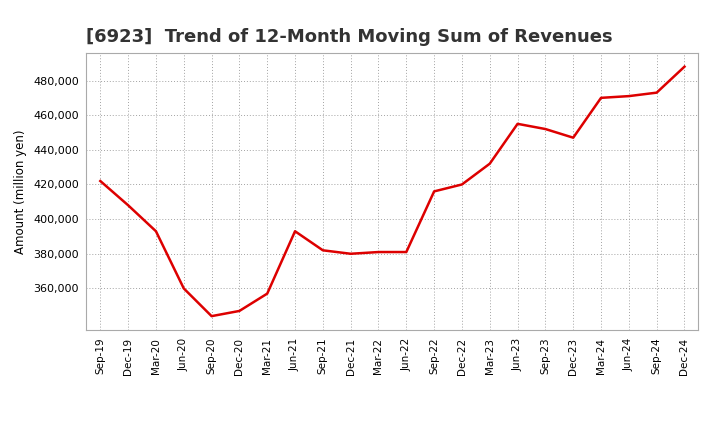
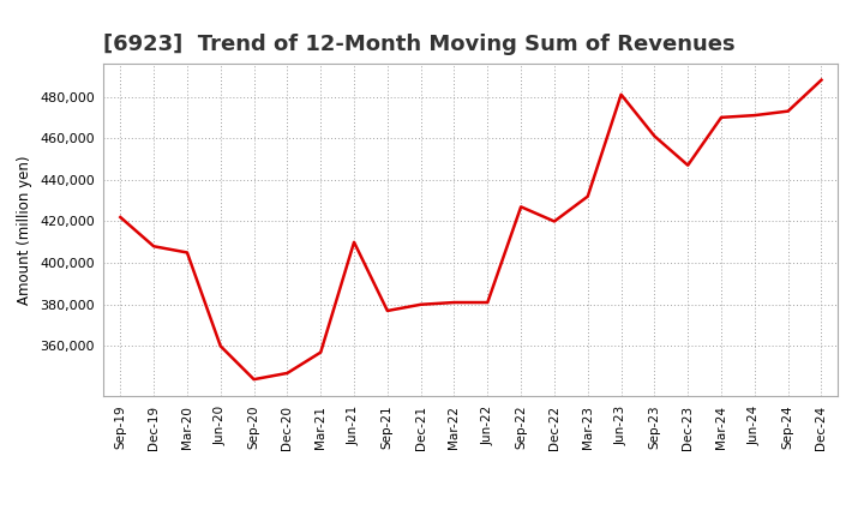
Mar-20: 393,000 -> 405,000
Jun-21: 393,000 -> 410,000
Sep-21: 382,000 -> 377,000
Sep-22: 416,000 -> 427,000
Jun-23: 455,000 -> 481,000
Sep-23: 452,000 -> 461,000
